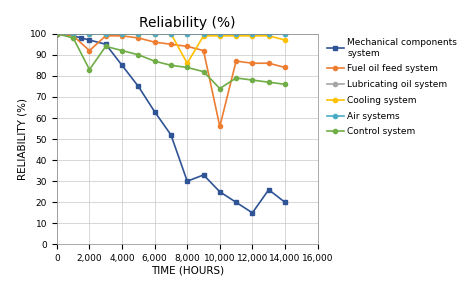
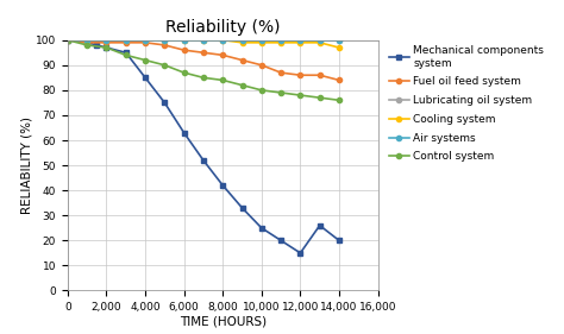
Fuel oil feed system/2,000: 92 -> 99
Control system/2,000: 83 -> 97
Mechanical components system/8,000: 30 -> 42
Cooling system/8,000: 86 -> 100
Fuel oil feed system/10,000: 56 -> 90
Control system/10,000: 74 -> 80
